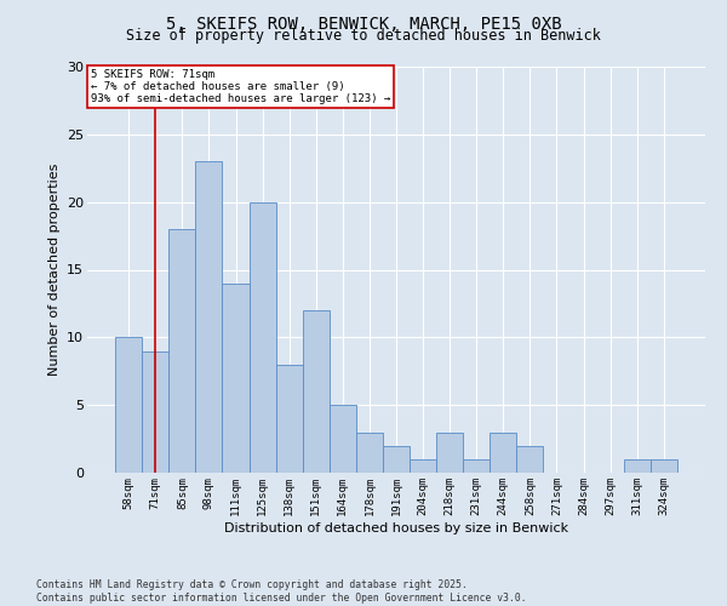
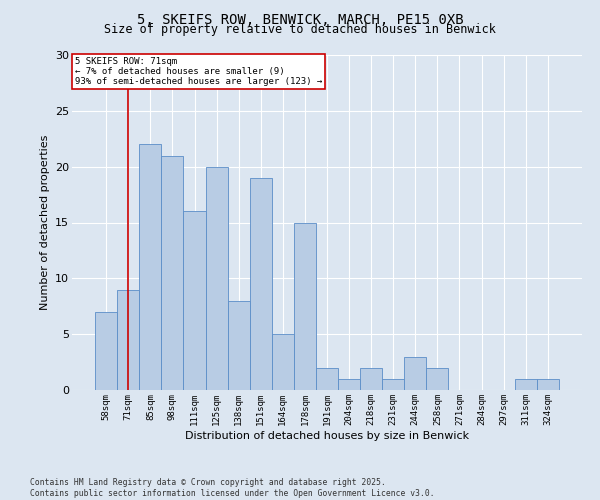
58sqm: 10 -> 7
85sqm: 18 -> 22
98sqm: 23 -> 21
111sqm: 14 -> 16
151sqm: 12 -> 19
178sqm: 3 -> 15
218sqm: 3 -> 2
